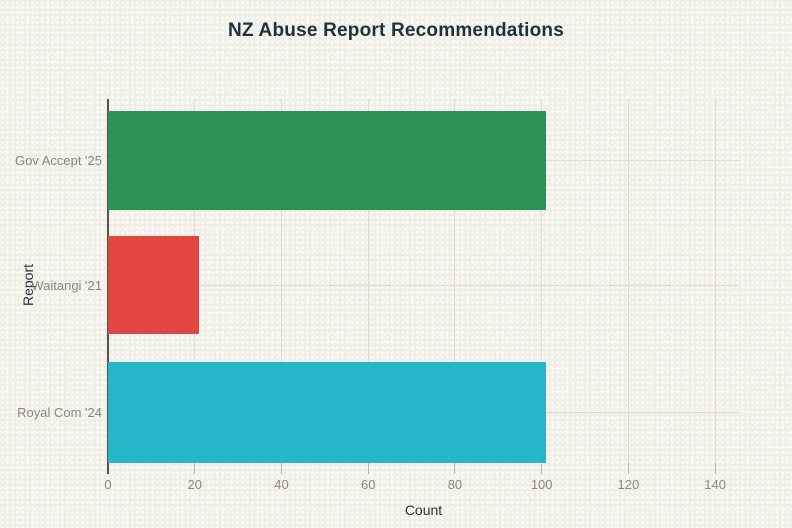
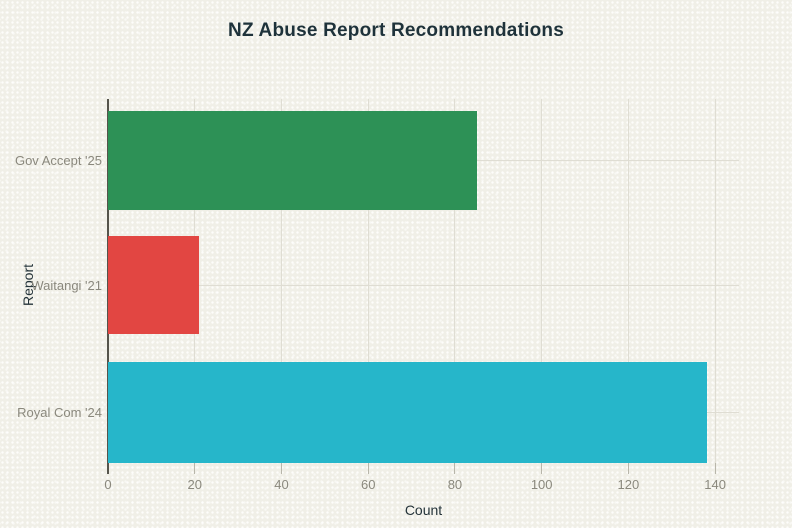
Gov Accept '25: 101 -> 85
Royal Com '24: 101 -> 138
